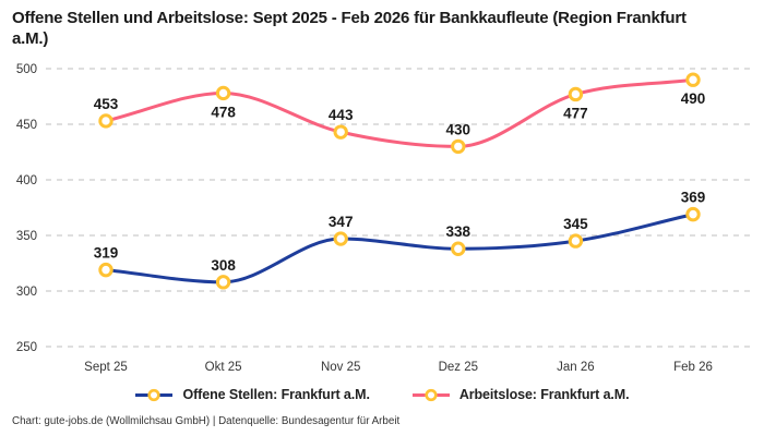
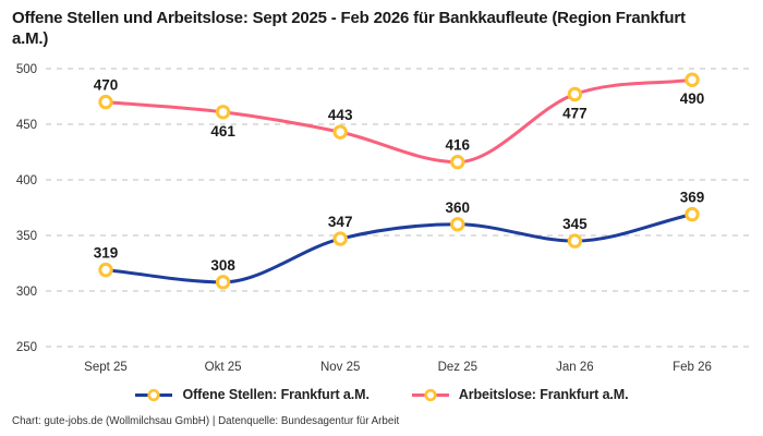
Arbeitslose: Frankfurt a.M./Sept 25: 453 -> 470
Arbeitslose: Frankfurt a.M./Okt 25: 478 -> 461
Offene Stellen: Frankfurt a.M./Dez 25: 338 -> 360
Arbeitslose: Frankfurt a.M./Dez 25: 430 -> 416
